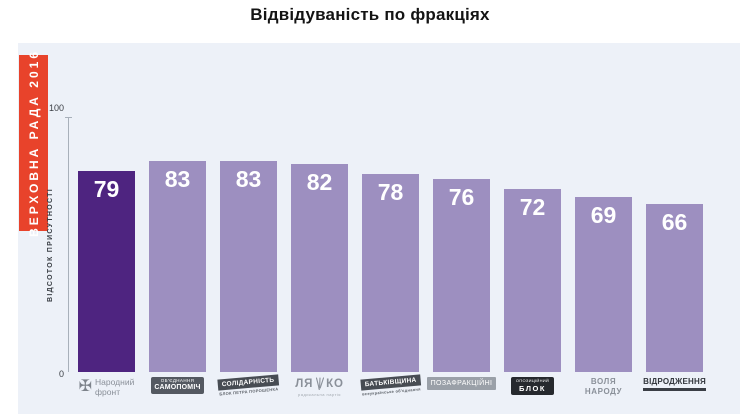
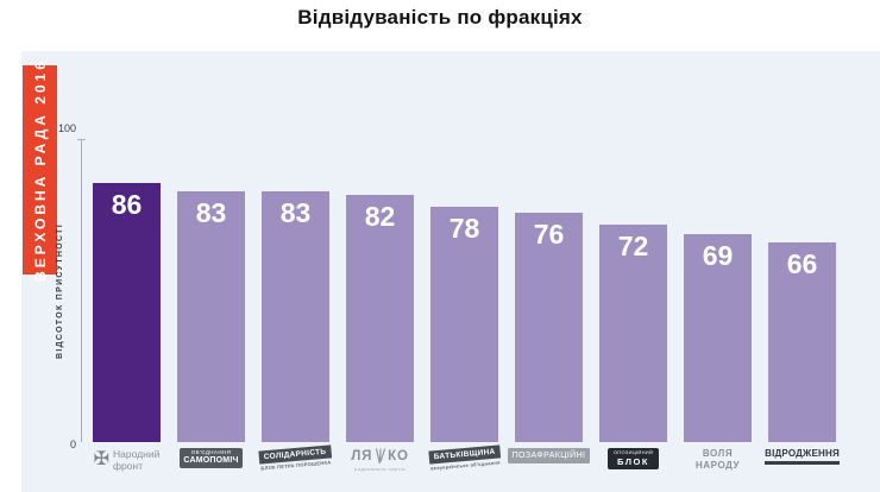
Народний фронт: 79 -> 86
